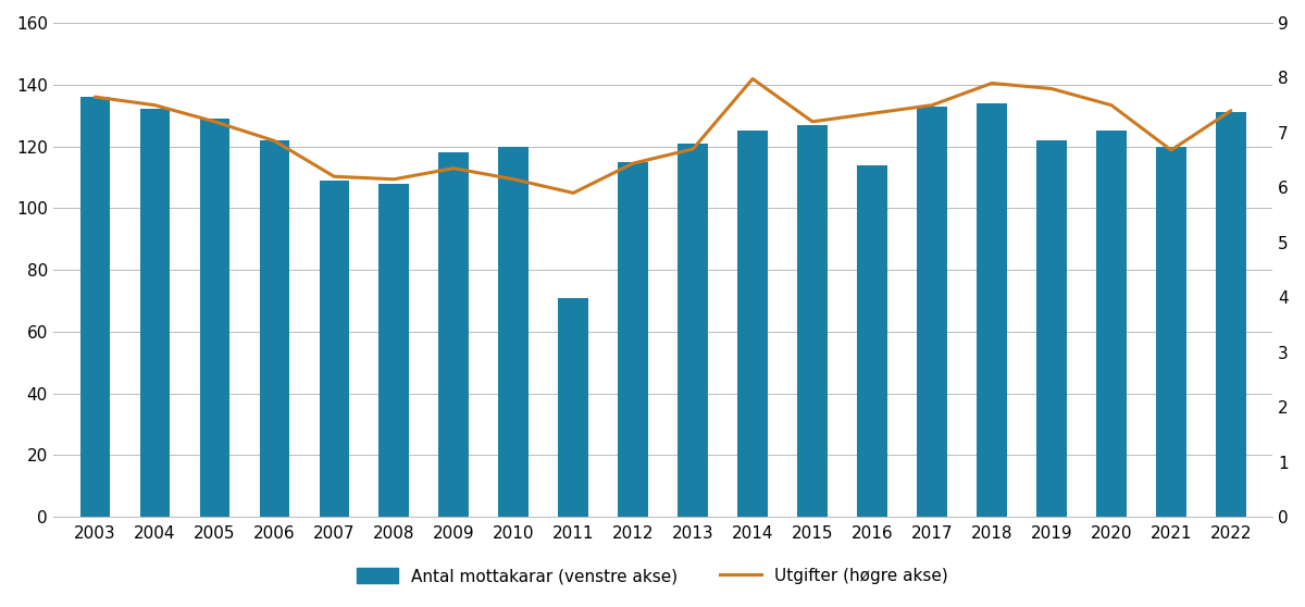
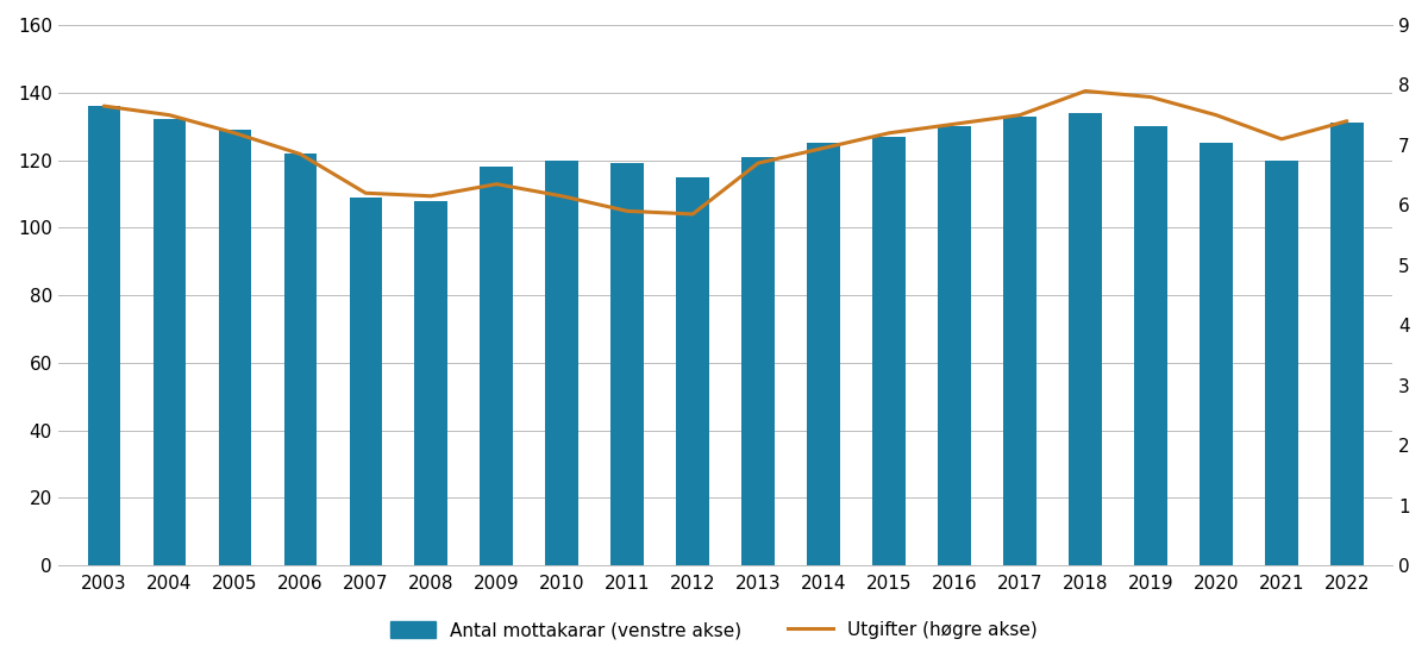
Antal mottakarar (venstre akse)/2011: 71 -> 119
Utgifter (høgre akse)/2012: 6.44 -> 5.85
Utgifter (høgre akse)/2014: 7.98 -> 6.95
Antal mottakarar (venstre akse)/2016: 114 -> 130
Antal mottakarar (venstre akse)/2019: 122 -> 130
Utgifter (høgre akse)/2021: 6.68 -> 7.10
